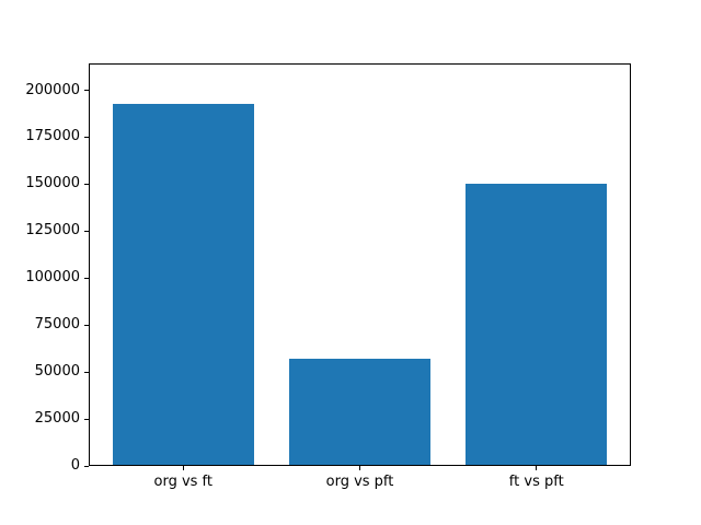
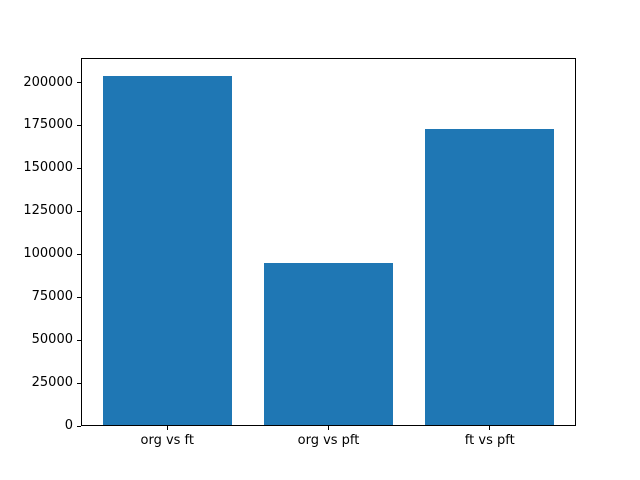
org vs ft: 193000 -> 204000
org vs pft: 57000 -> 95000
ft vs pft: 150000 -> 173000
